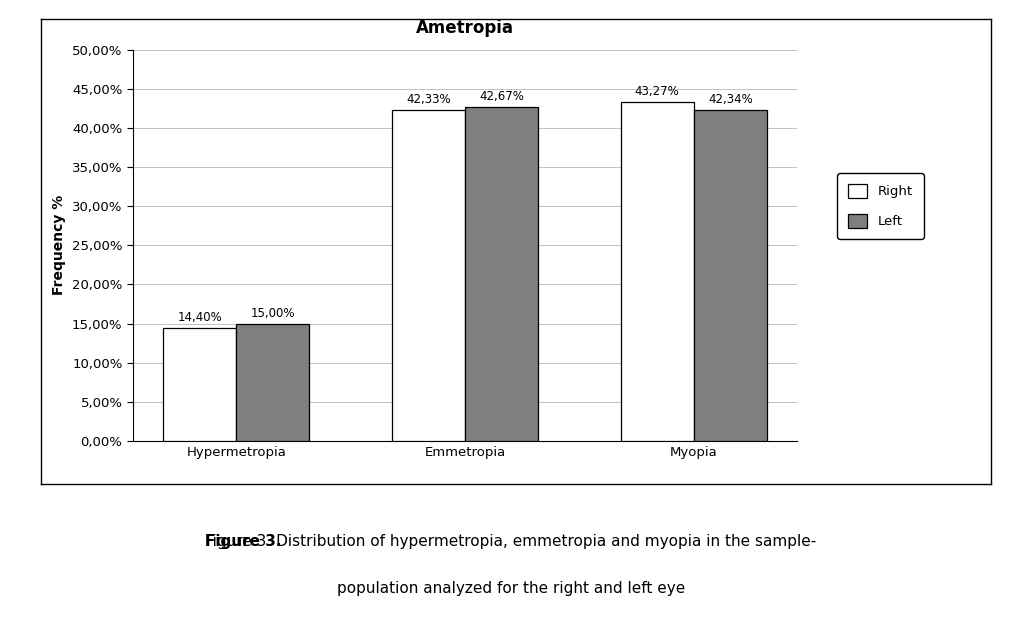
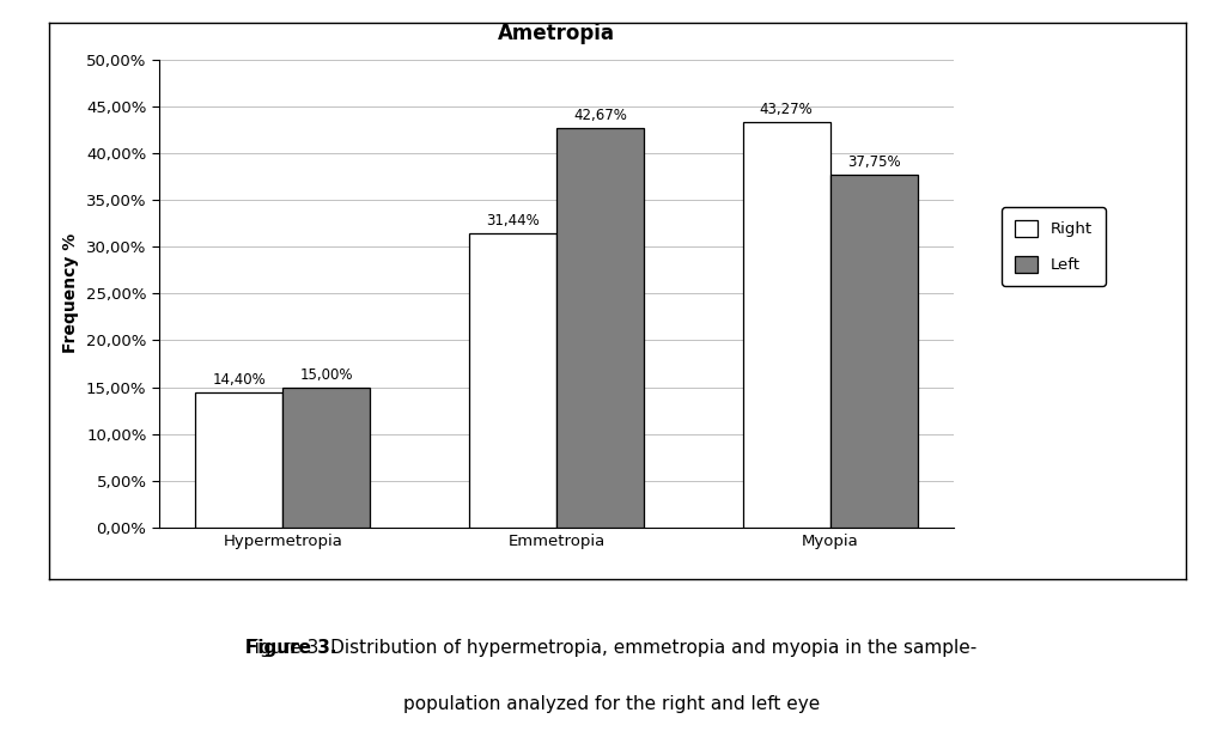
Right/Emmetropia: 42,33% -> 31,44%
Left/Myopia: 42,34% -> 37,75%
